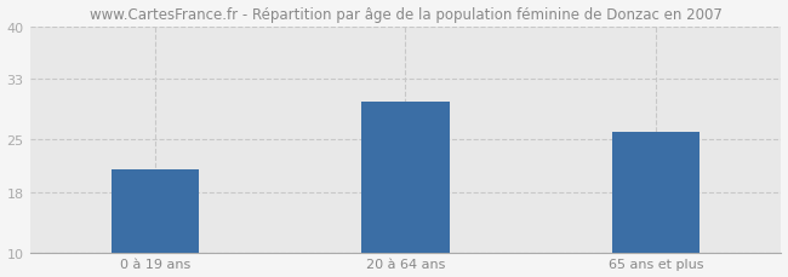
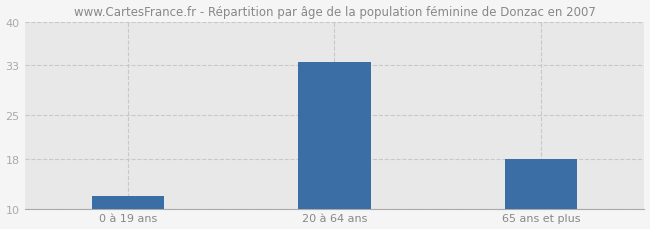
0 à 19 ans: 21.0 -> 12.0
20 à 64 ans: 30.0 -> 33.5
65 ans et plus: 26.0 -> 18.0
